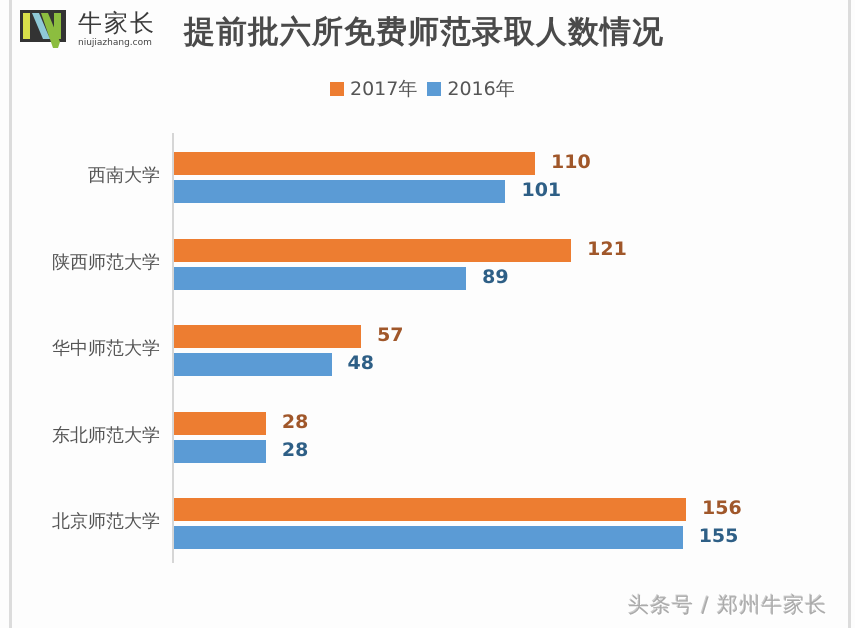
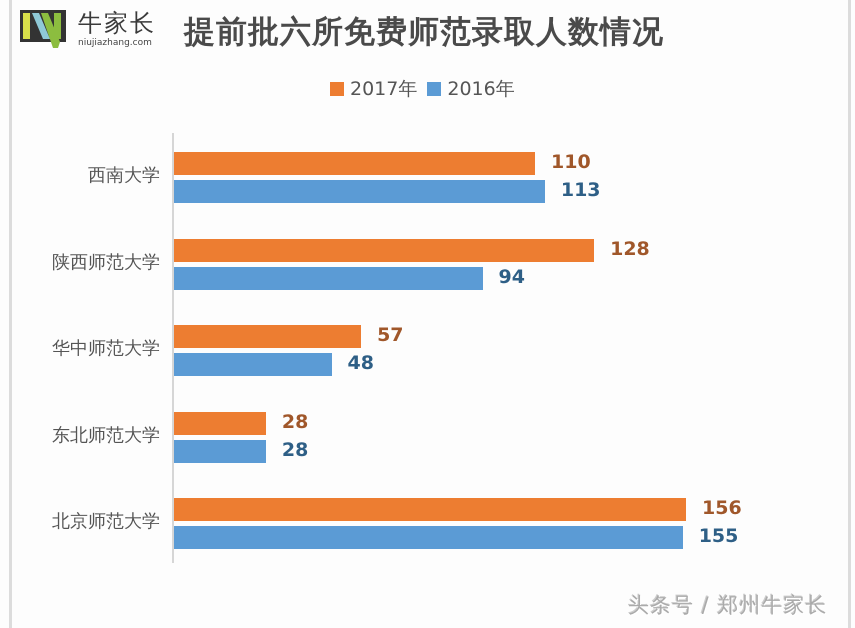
2016年/西南大学: 101 -> 113
2017年/陕西师范大学: 121 -> 128
2016年/陕西师范大学: 89 -> 94
